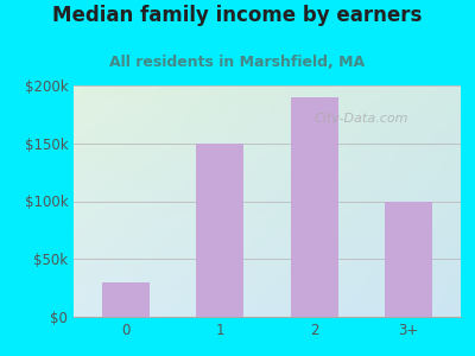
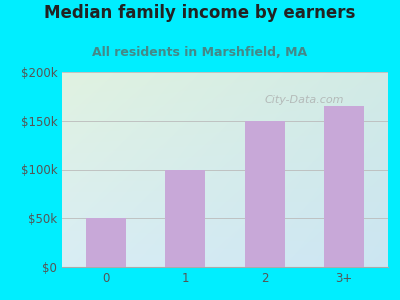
0: $30k -> $50k
1: $150k -> $100k
2: $190k -> $150k
3+: $100k -> $165k
